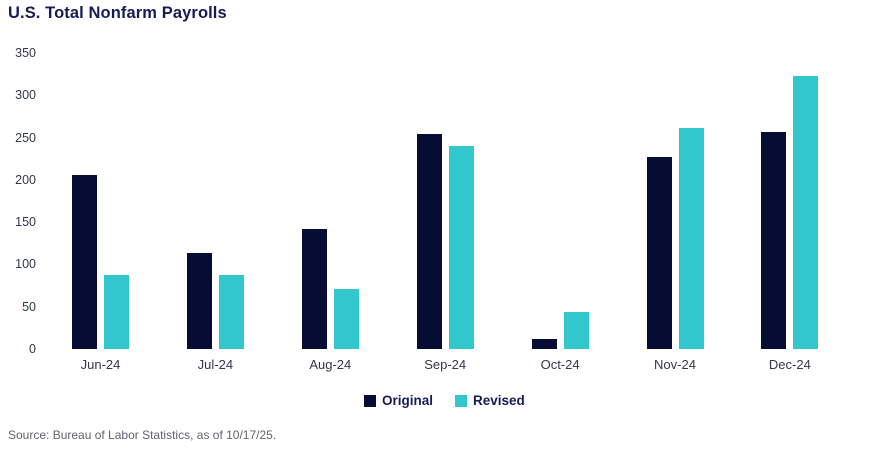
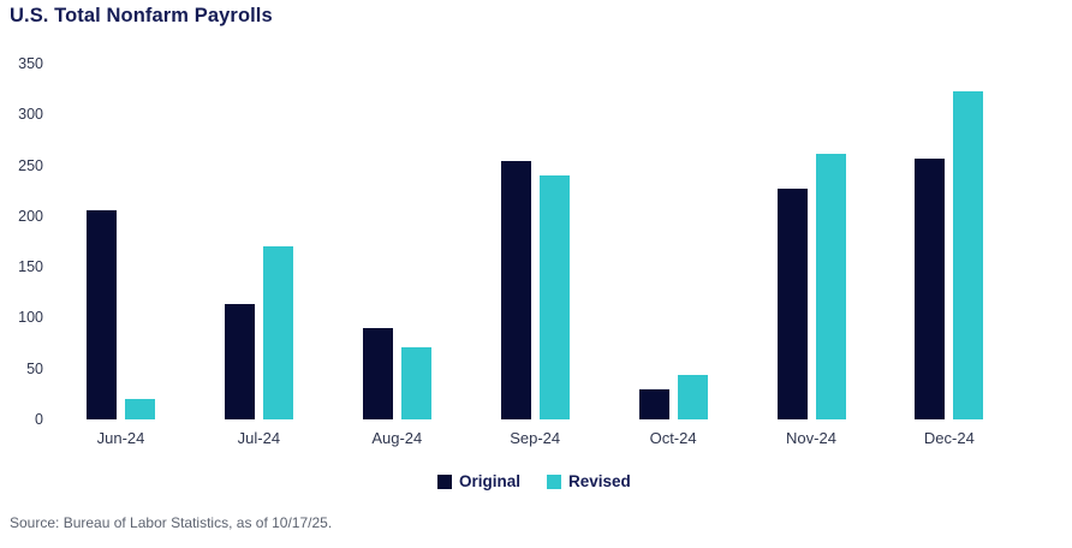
Revised/Jun-24: 90 -> 20
Revised/Jul-24: 90 -> 170
Original/Aug-24: 140 -> 90
Original/Oct-24: 10 -> 30
